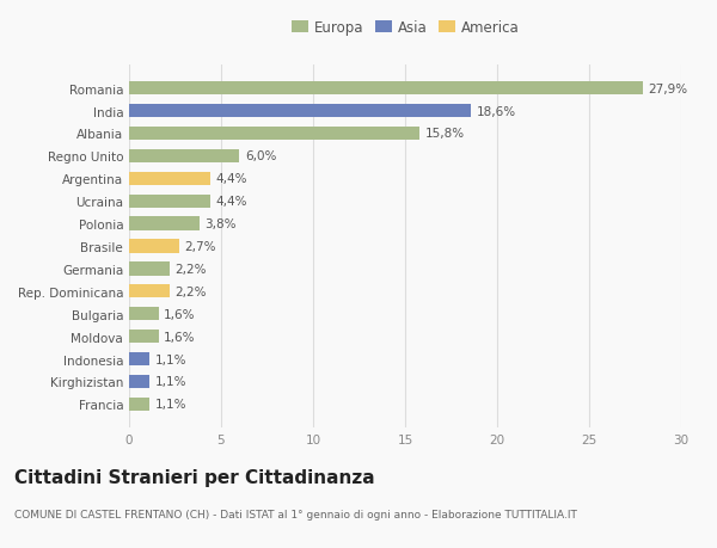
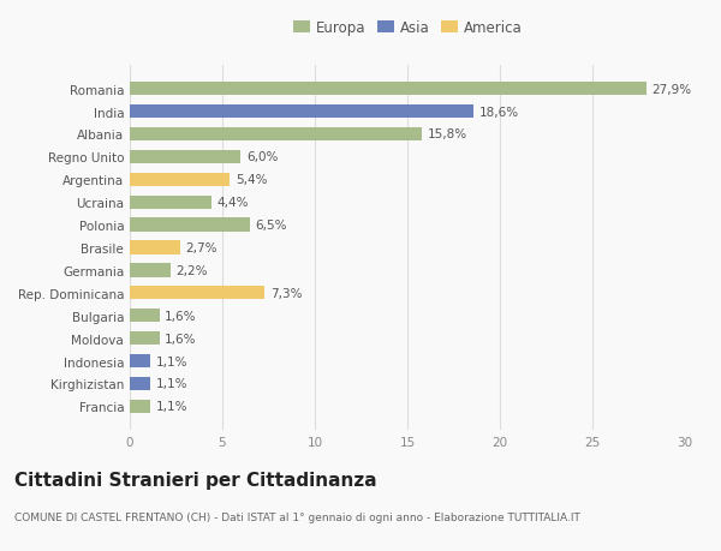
Argentina: 4,4% -> 5,4%
Polonia: 3,8% -> 6,5%
Rep. Dominicana: 2,2% -> 7,3%
